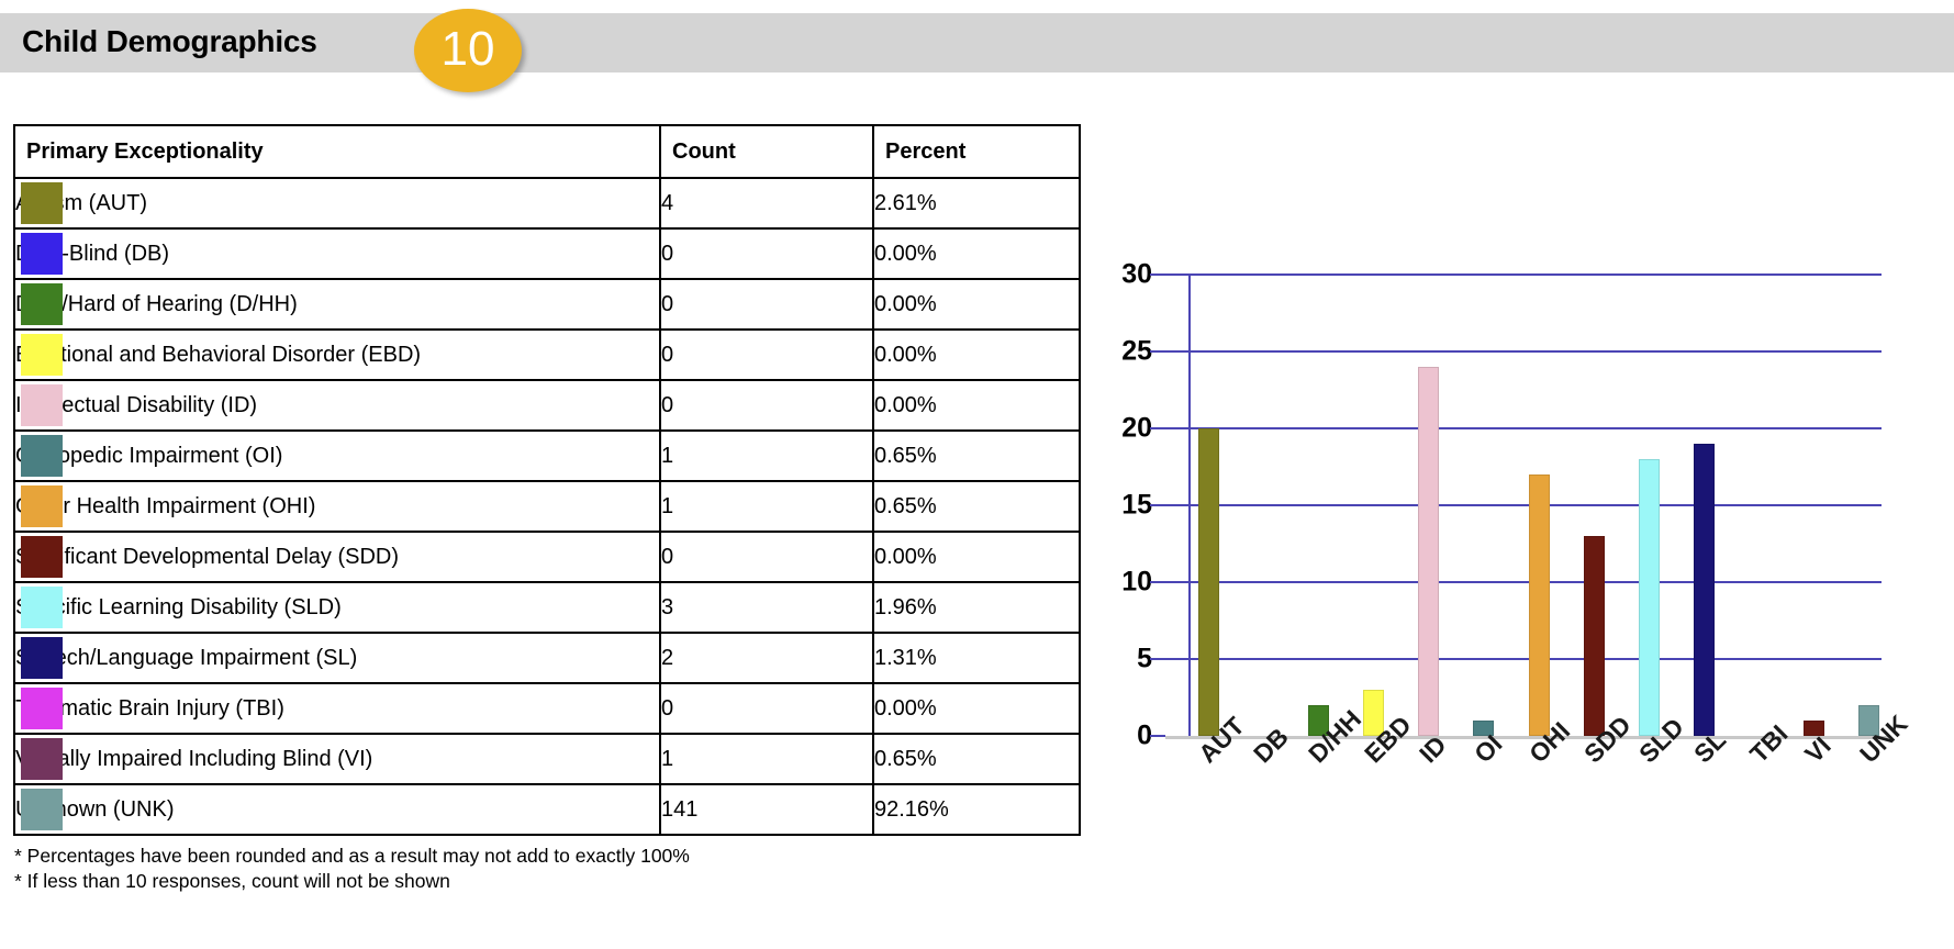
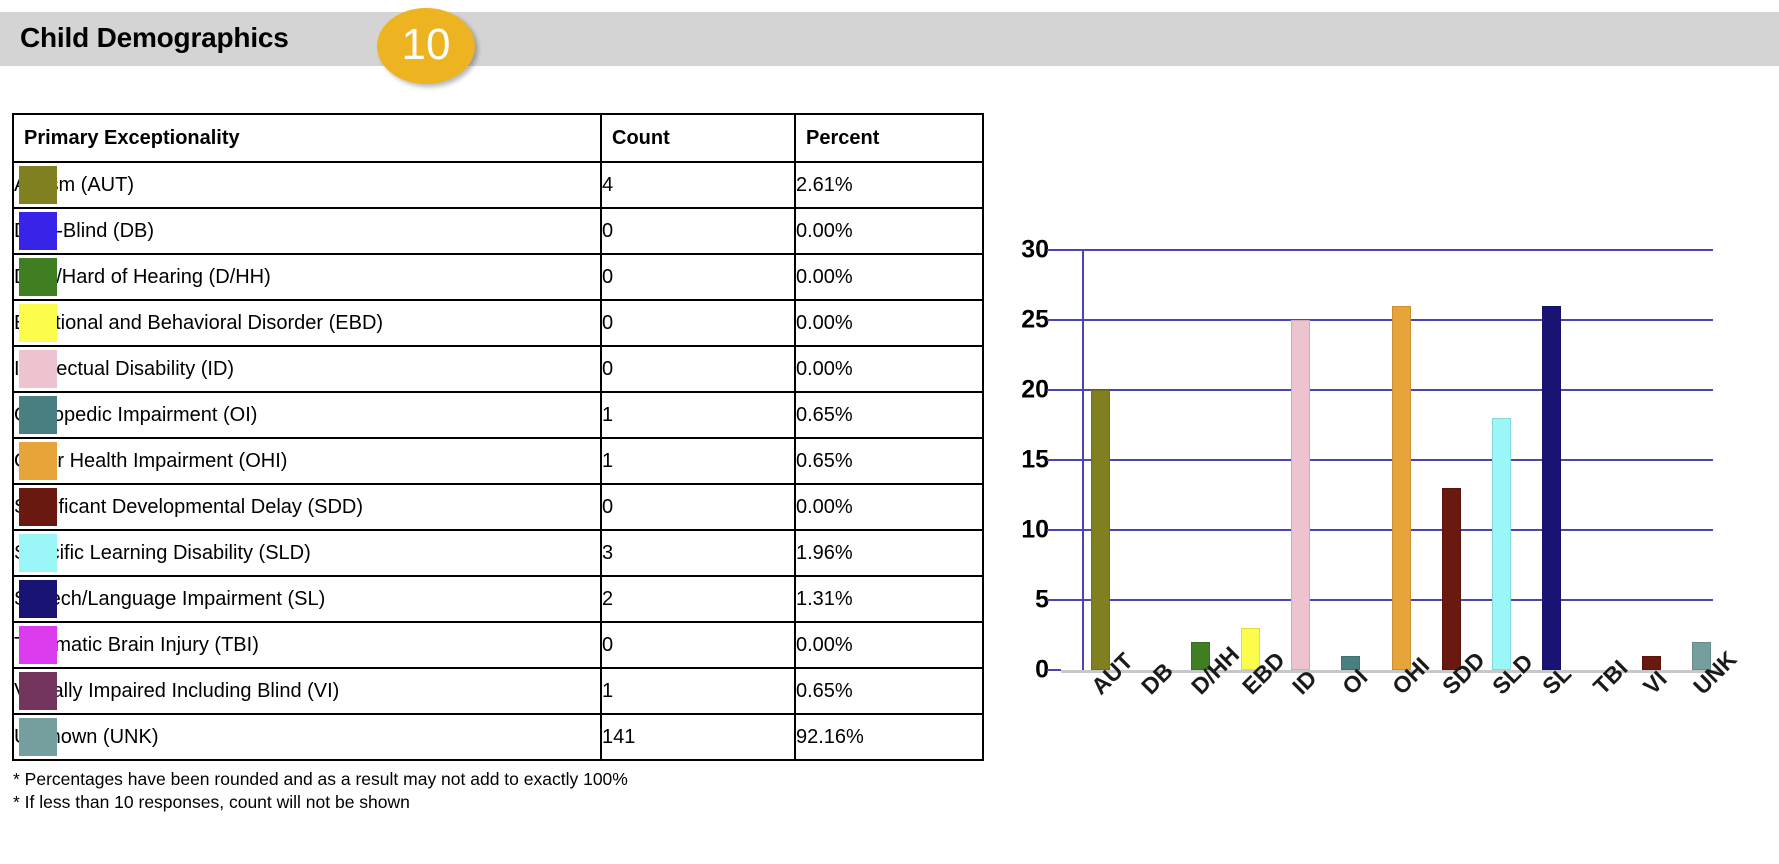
ID: 24 -> 25
OHI: 17 -> 26
SL: 19 -> 26
